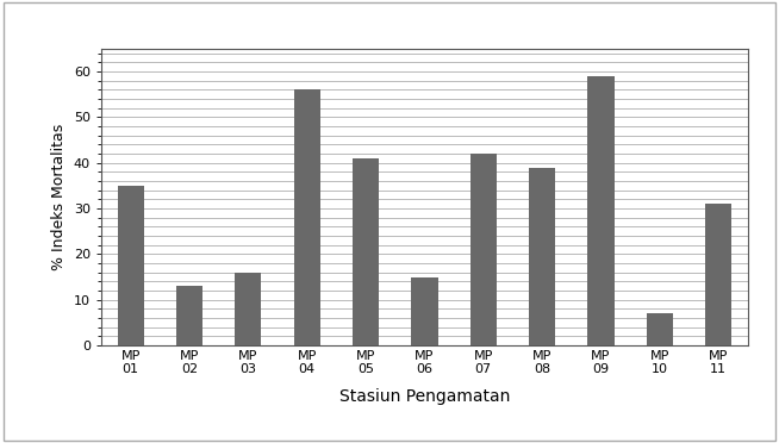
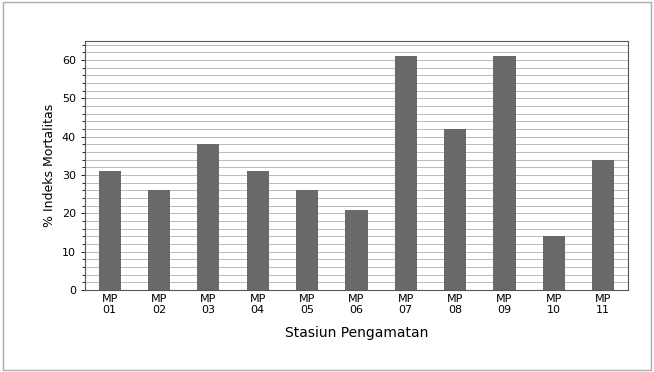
MP 01: 35 -> 31
MP 02: 13 -> 26
MP 03: 16 -> 38
MP 04: 56 -> 31
MP 05: 41 -> 26
MP 06: 15 -> 21
MP 07: 42 -> 61
MP 08: 39 -> 42
MP 09: 59 -> 61
MP 10: 7 -> 14
MP 11: 31 -> 34
